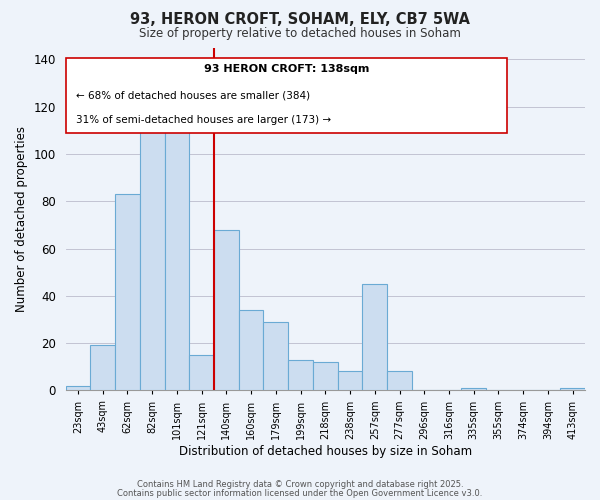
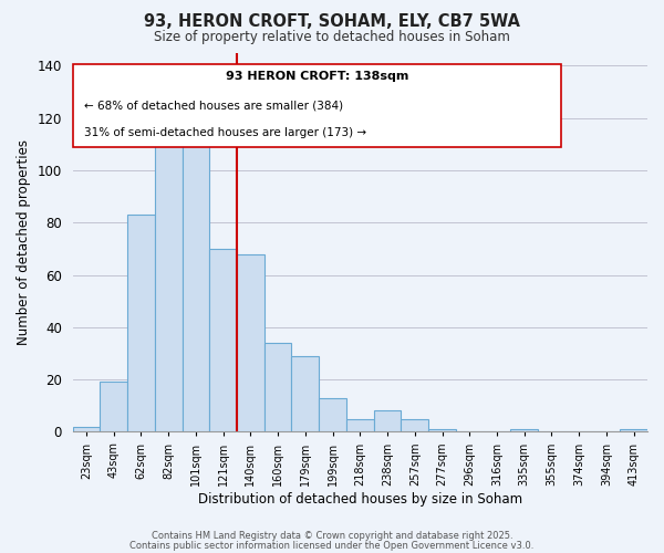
121sqm: 15 -> 70
218sqm: 12 -> 5
257sqm: 45 -> 5
277sqm: 8 -> 1
